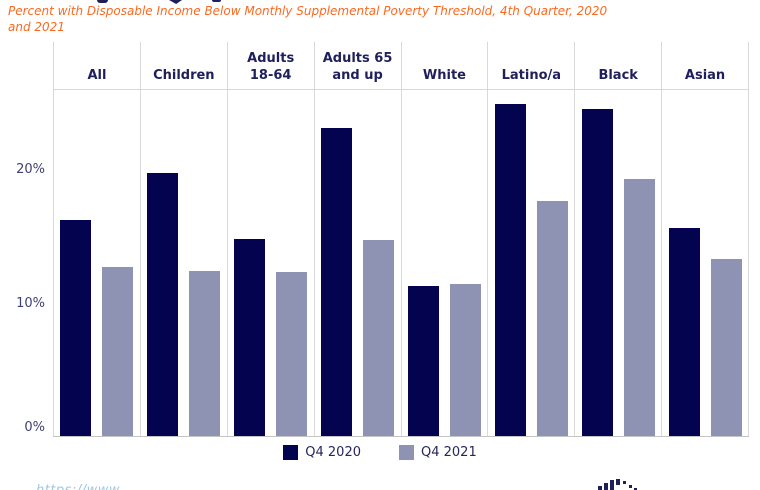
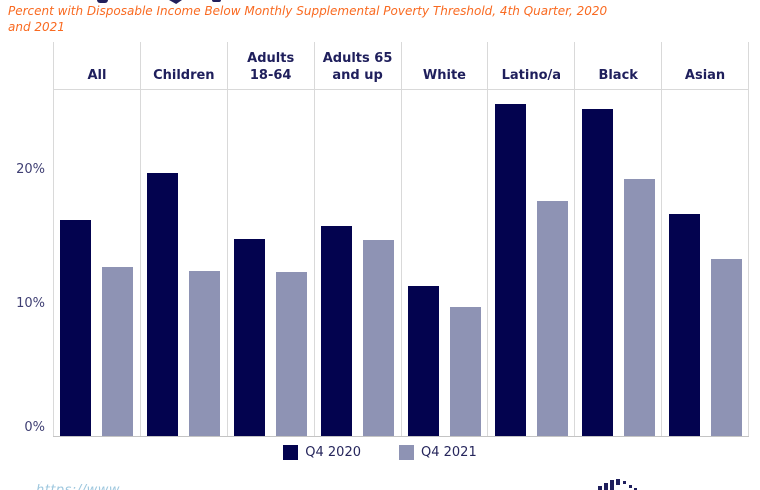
Q4 2020/Adults 65 and up: 23.1% -> 15.8%
Q4 2021/White: 11.4% -> 9.7%
Q4 2020/Asian: 15.6% -> 16.7%
